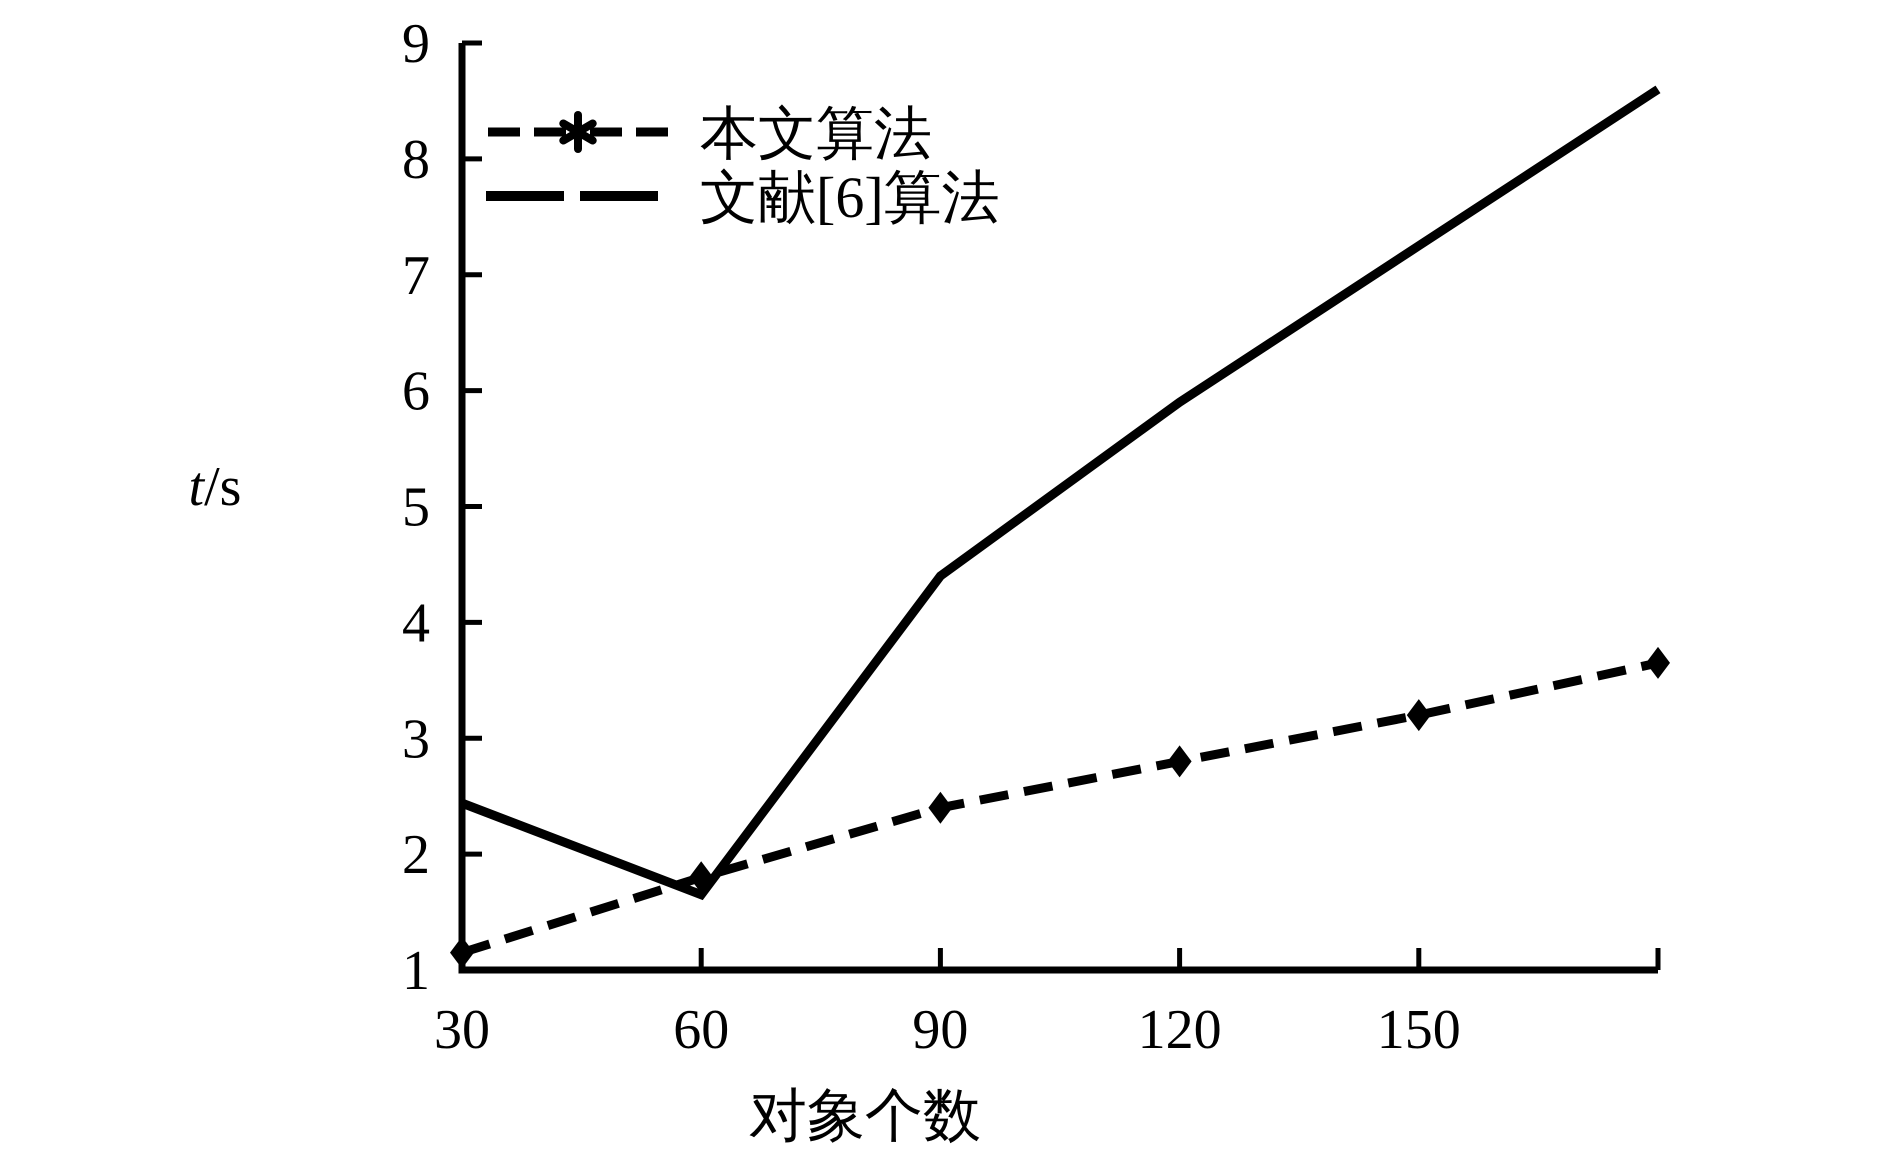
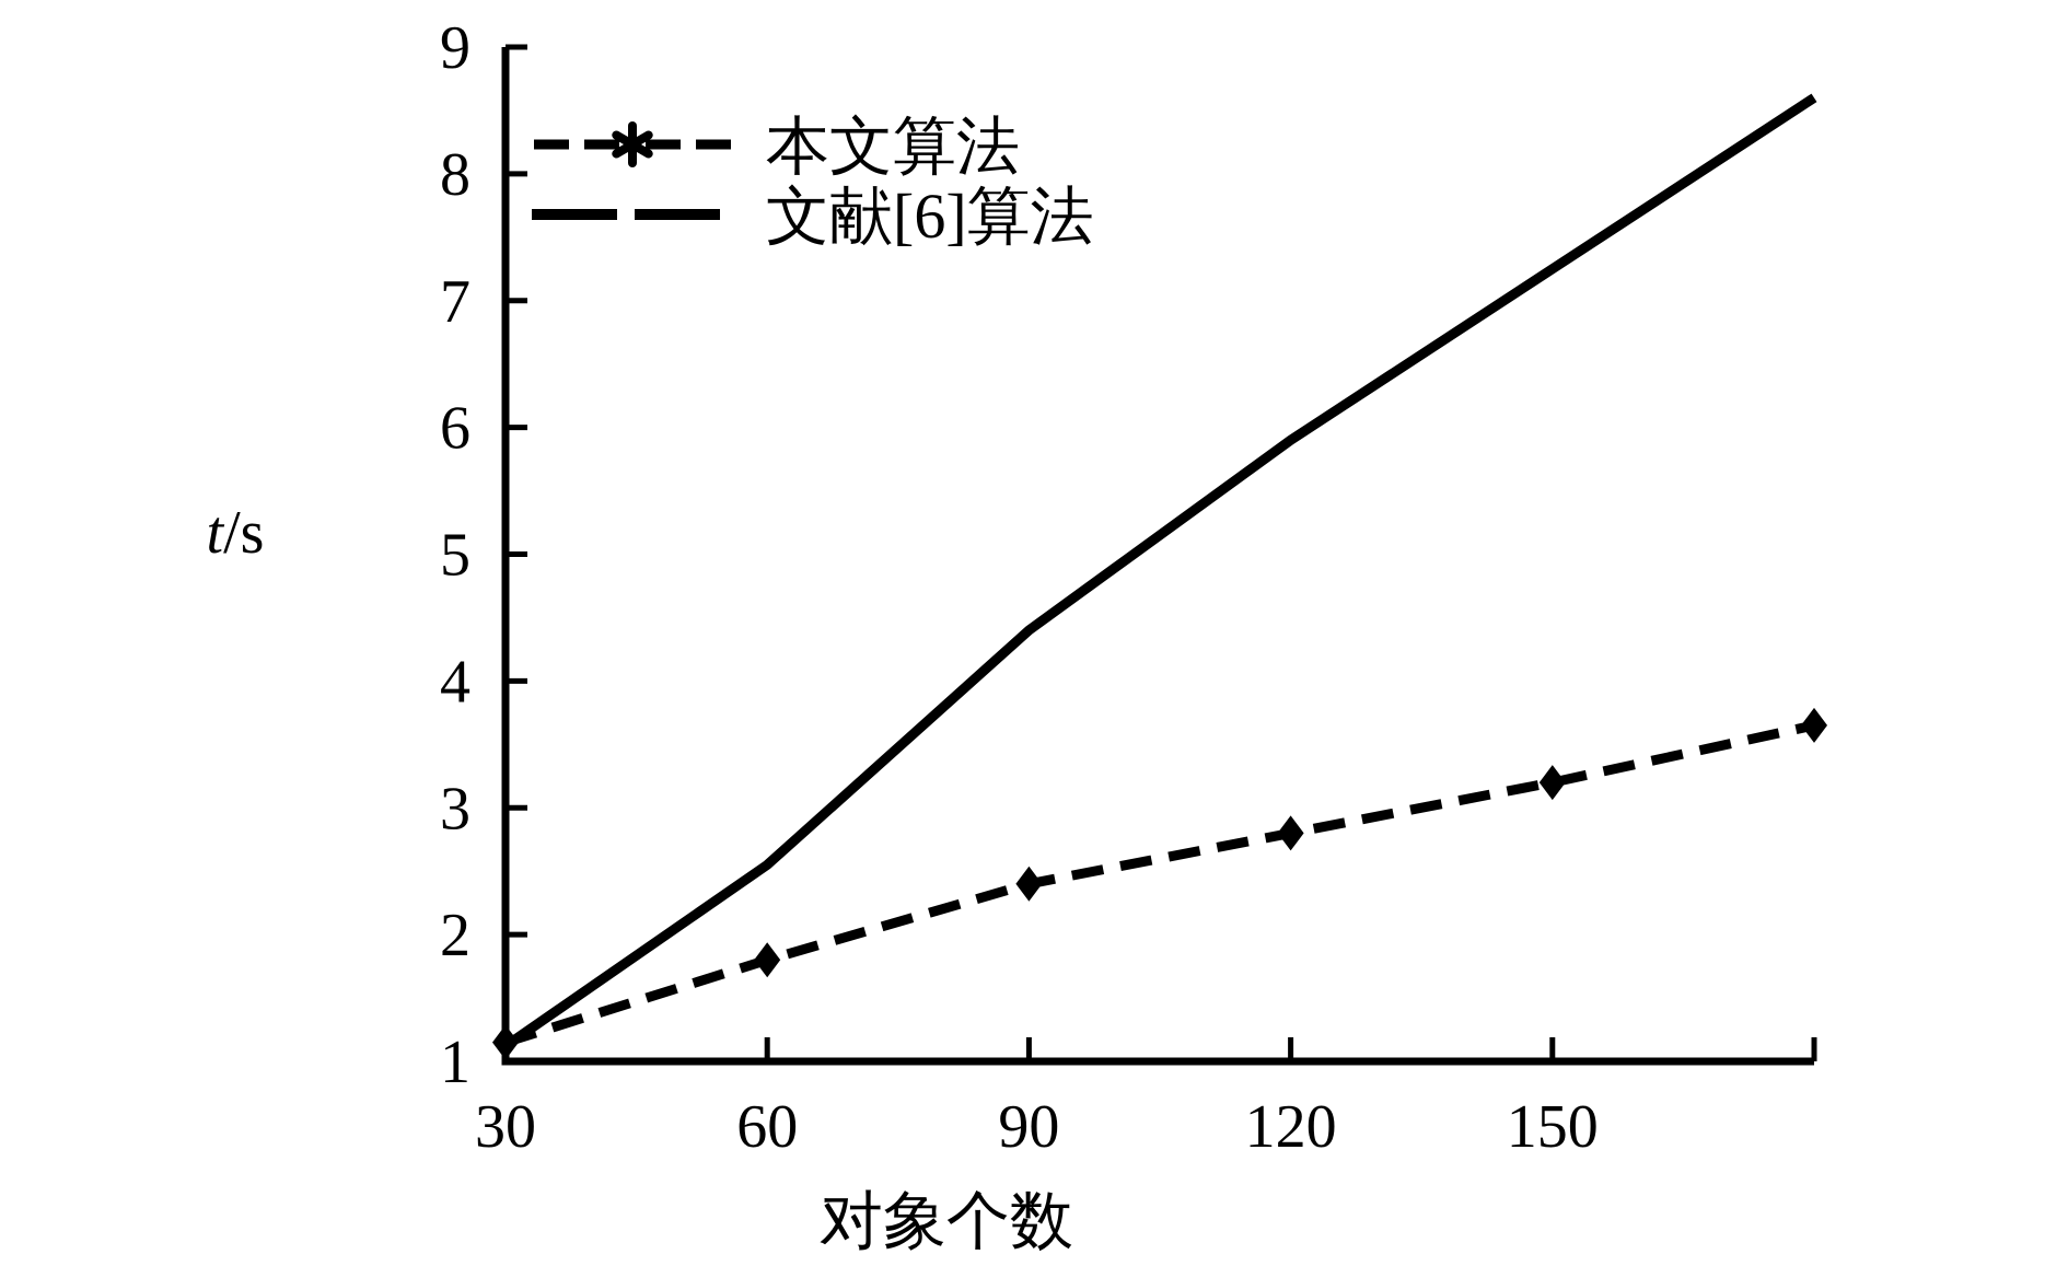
文献[6]算法/30: 2.44 -> 1.12
文献[6]算法/60: 1.65 -> 2.55
